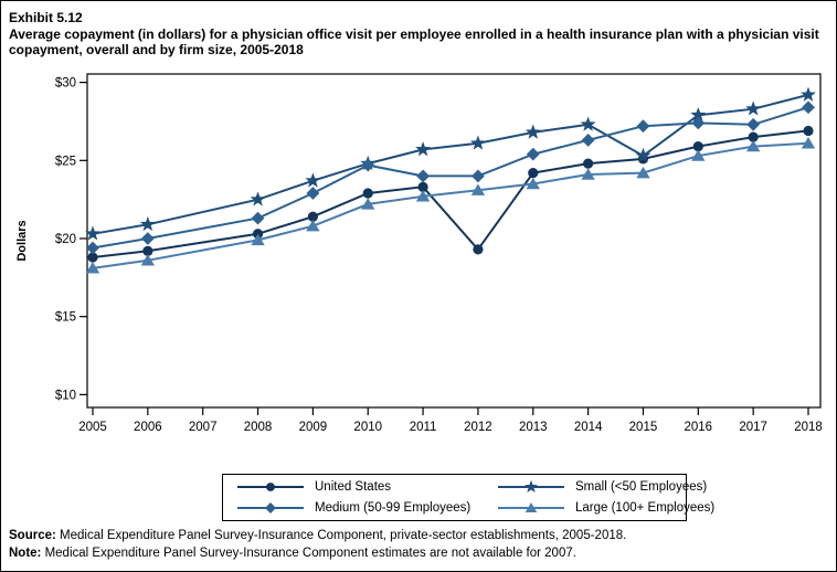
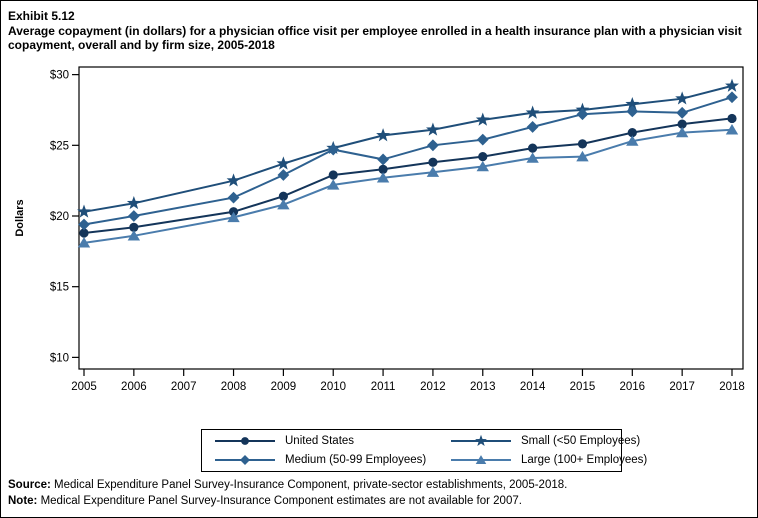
United States/2012: $19.3 -> $23.8
Medium (50-99 Employees)/2012: $24.0 -> $25.0
Small (<50 Employees)/2015: $25.3 -> $27.5
